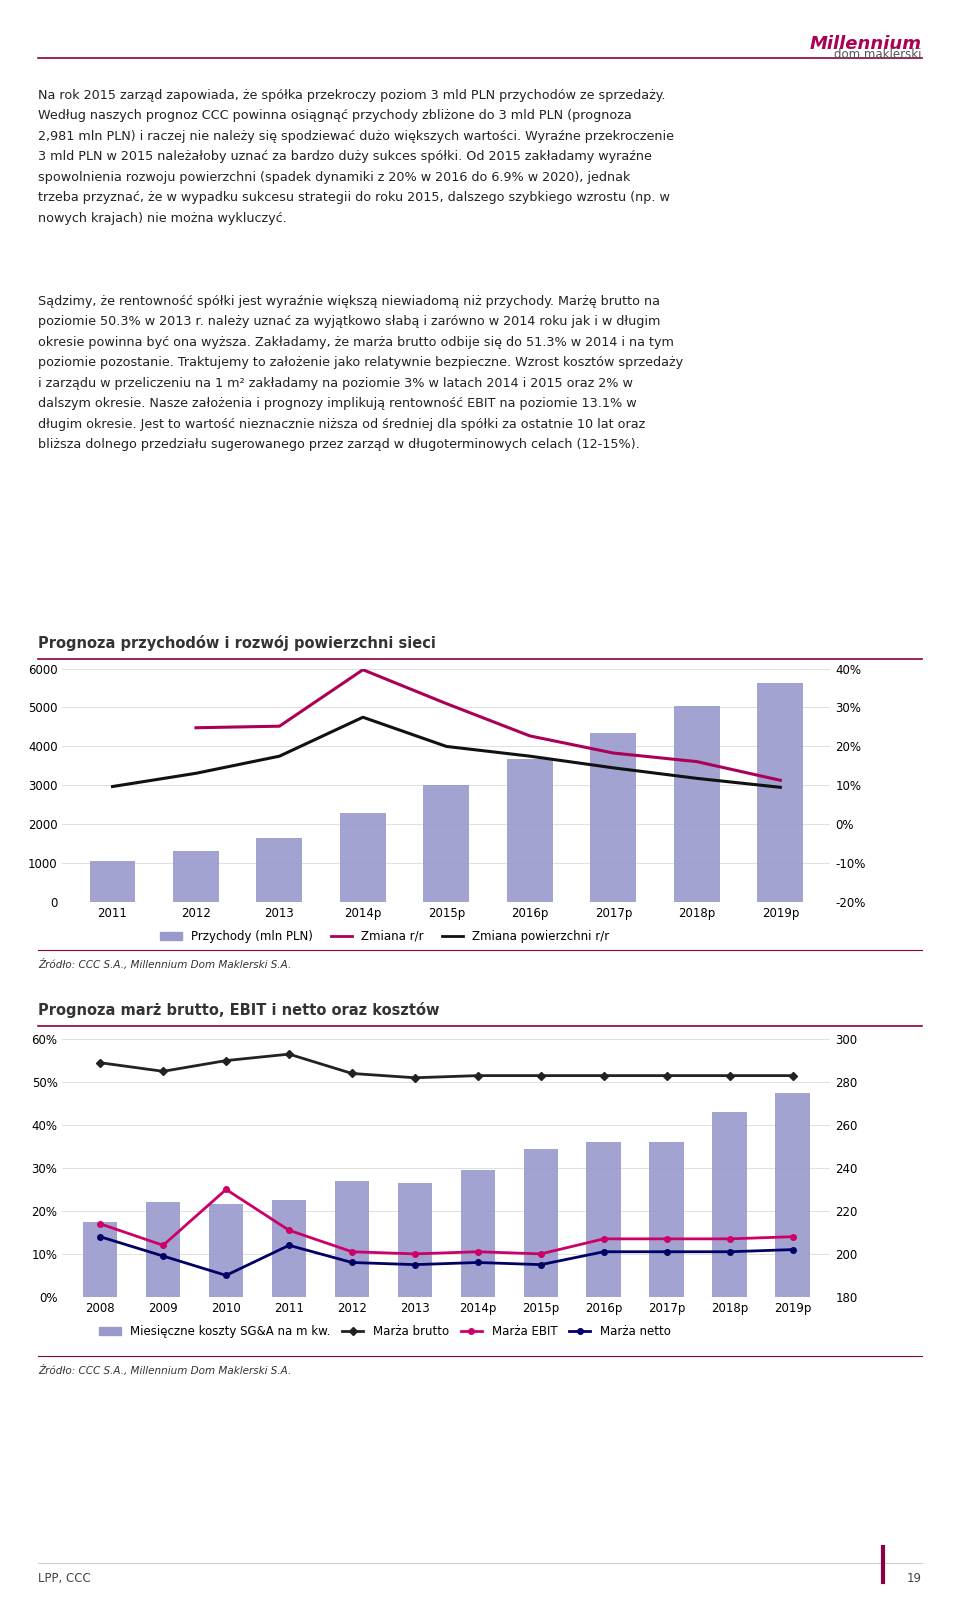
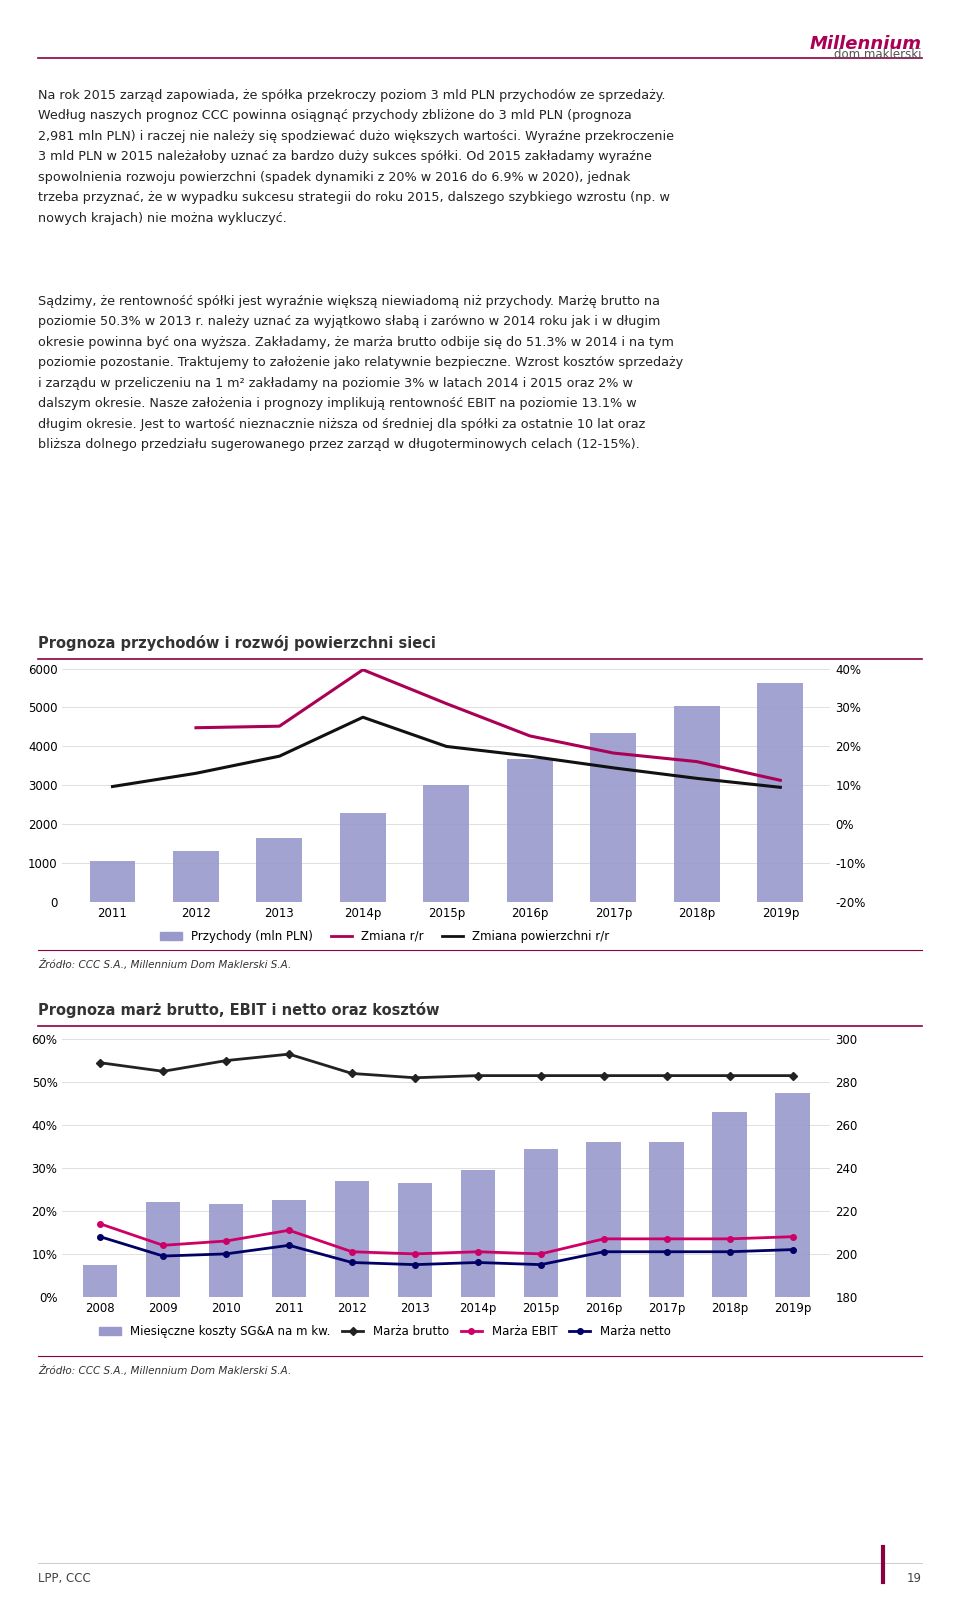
Miesięczne koszty SG&A na m kw./2008: 17.5% -> 7.5%
Marża EBIT/2010: 25.0% -> 13.0%
Marża netto/2010: 5.0% -> 10.0%
